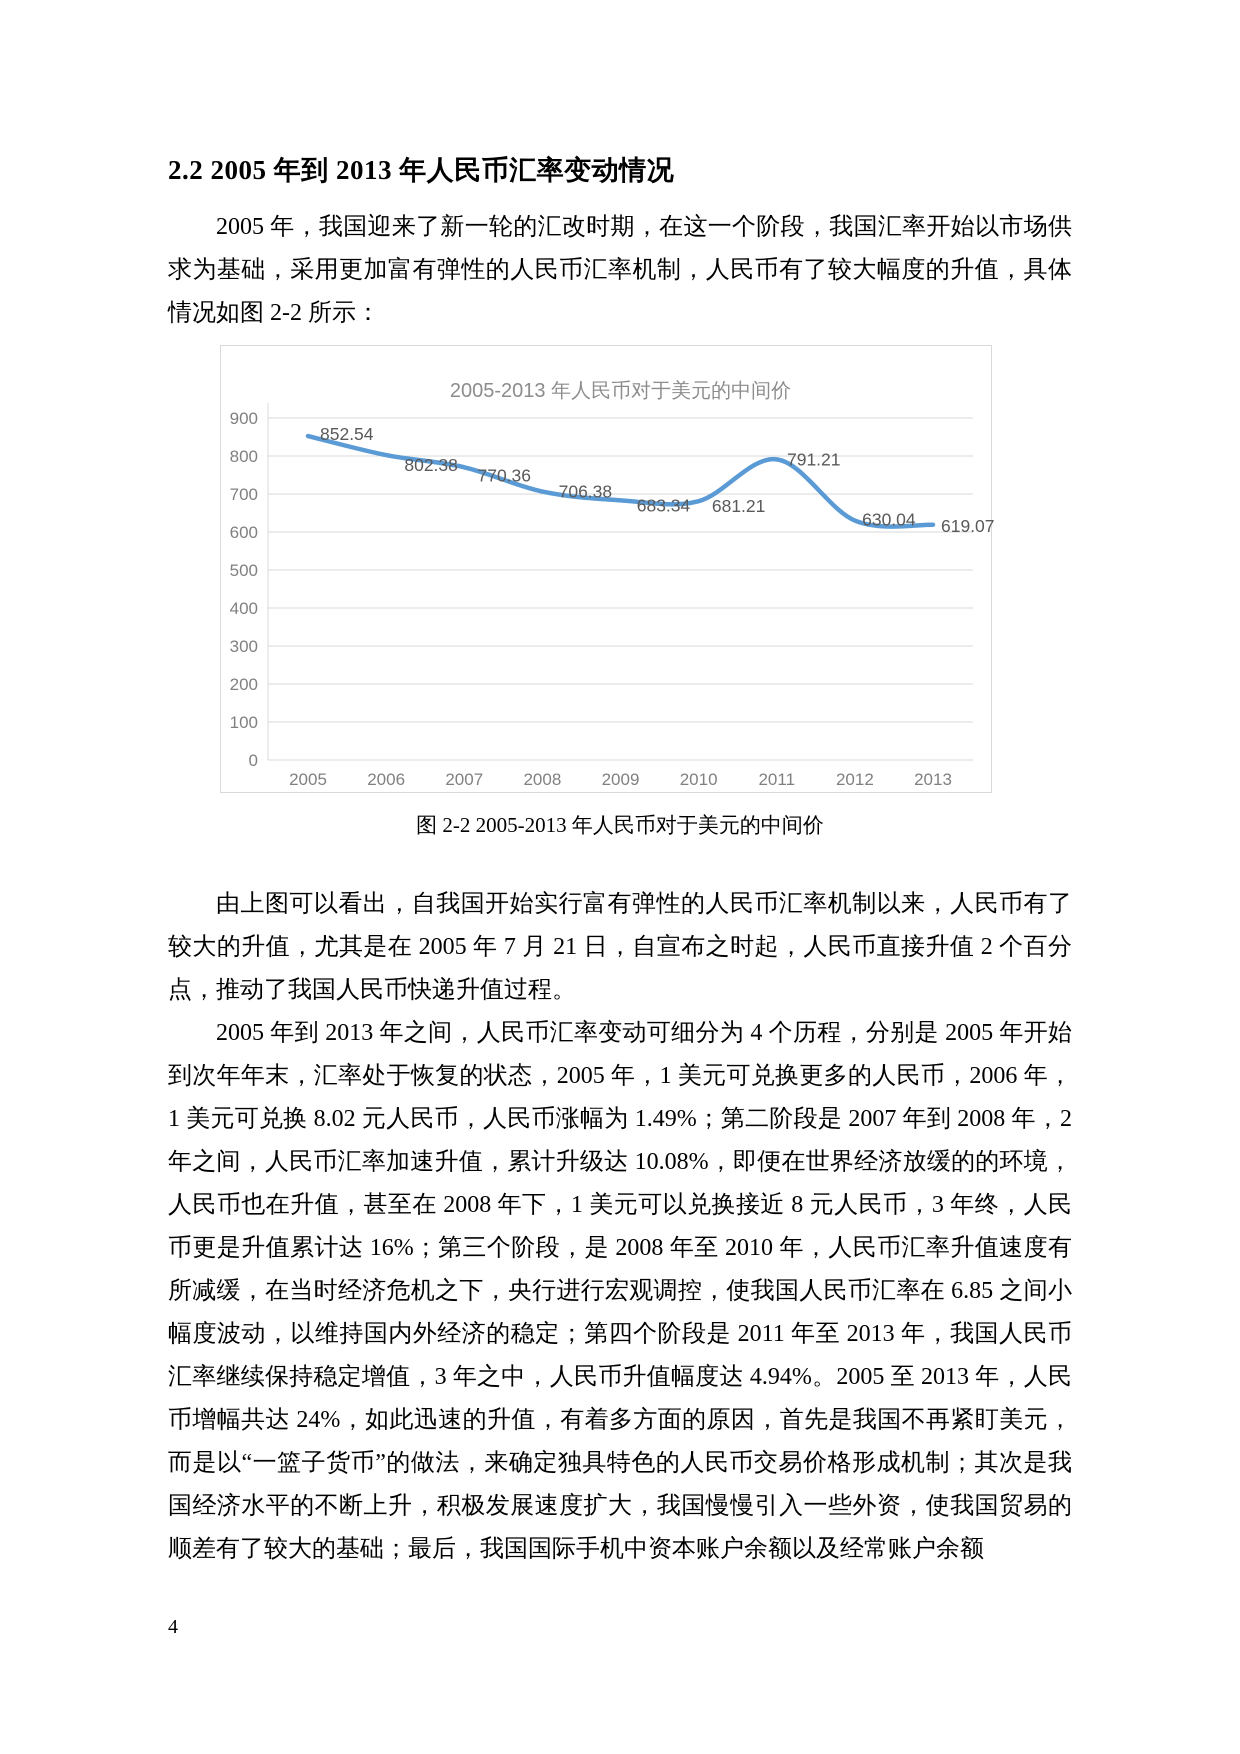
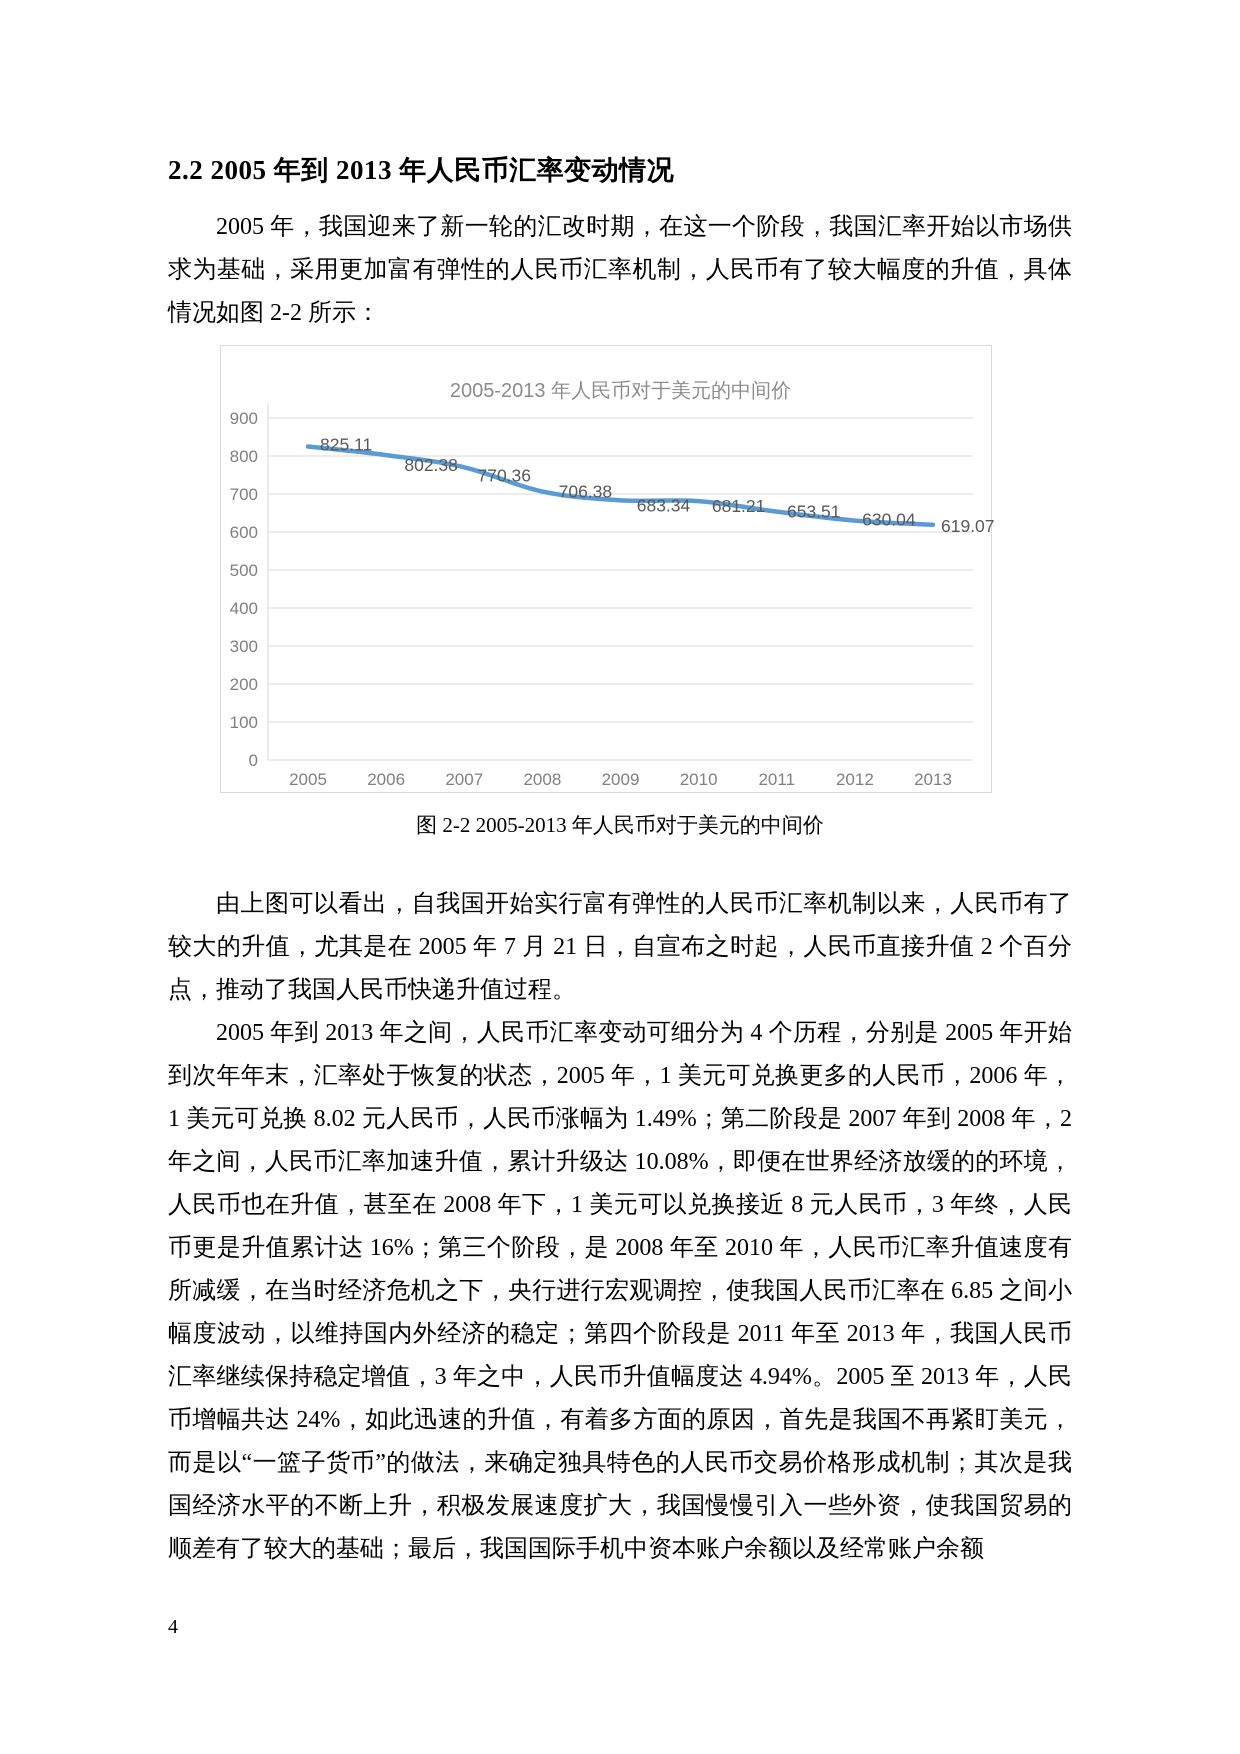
2005: 852.54 -> 825.11
2011: 791.21 -> 653.51
